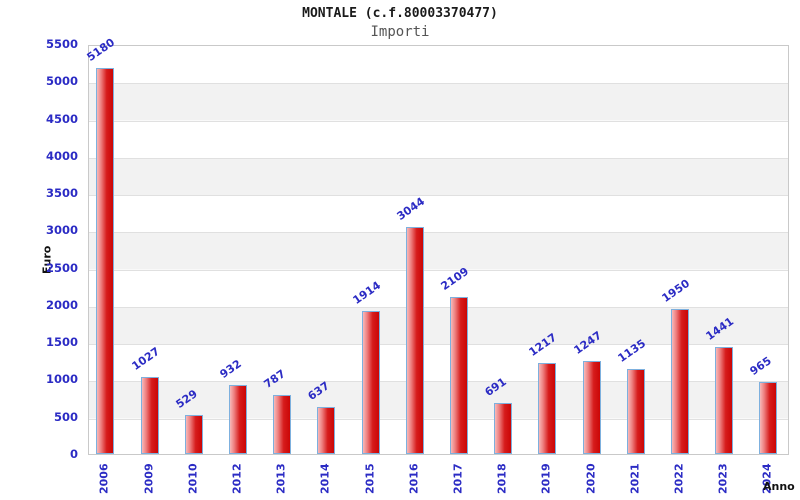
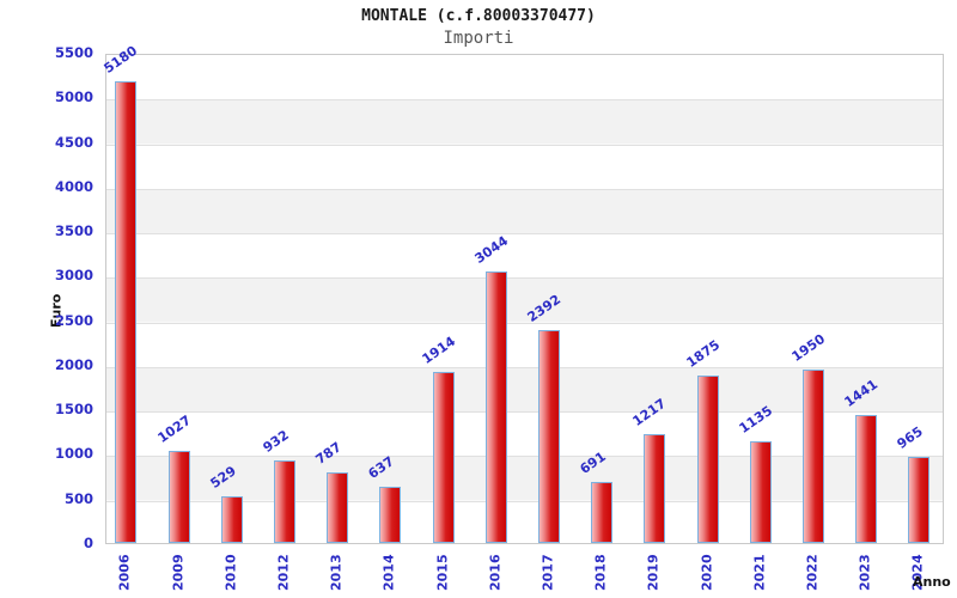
2017: 2109 -> 2392
2020: 1247 -> 1875
